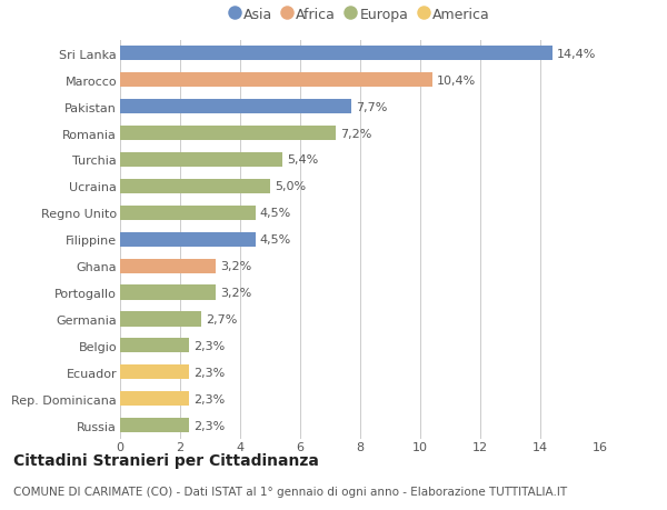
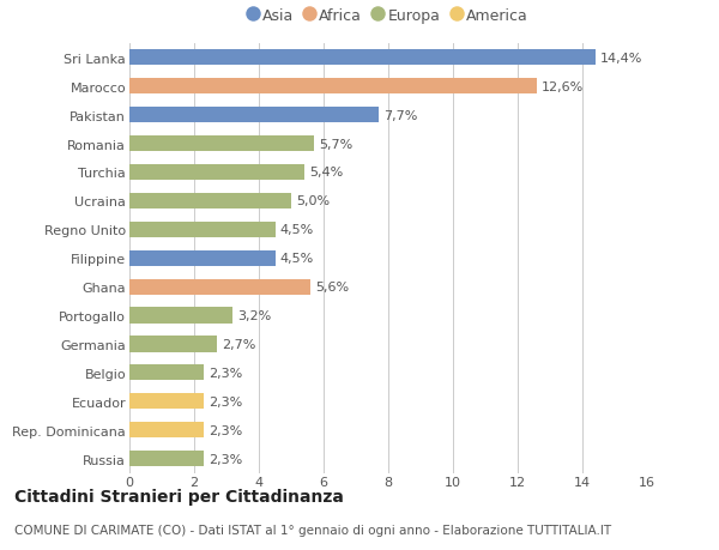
Marocco: 10,4% -> 12,6%
Romania: 7,2% -> 5,7%
Ghana: 3,2% -> 5,6%
